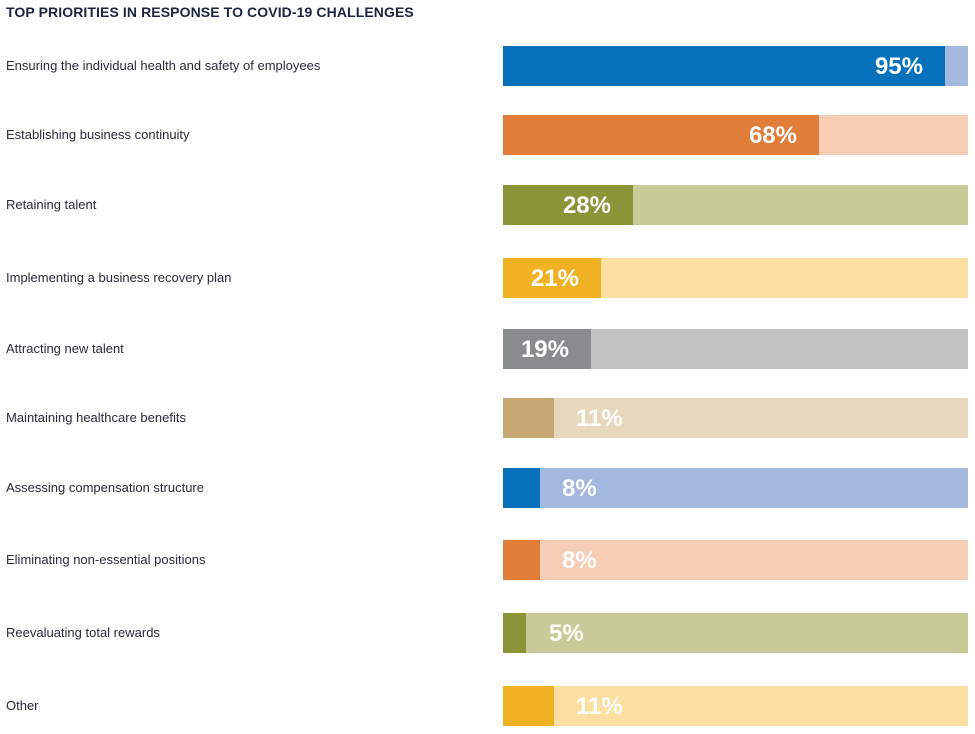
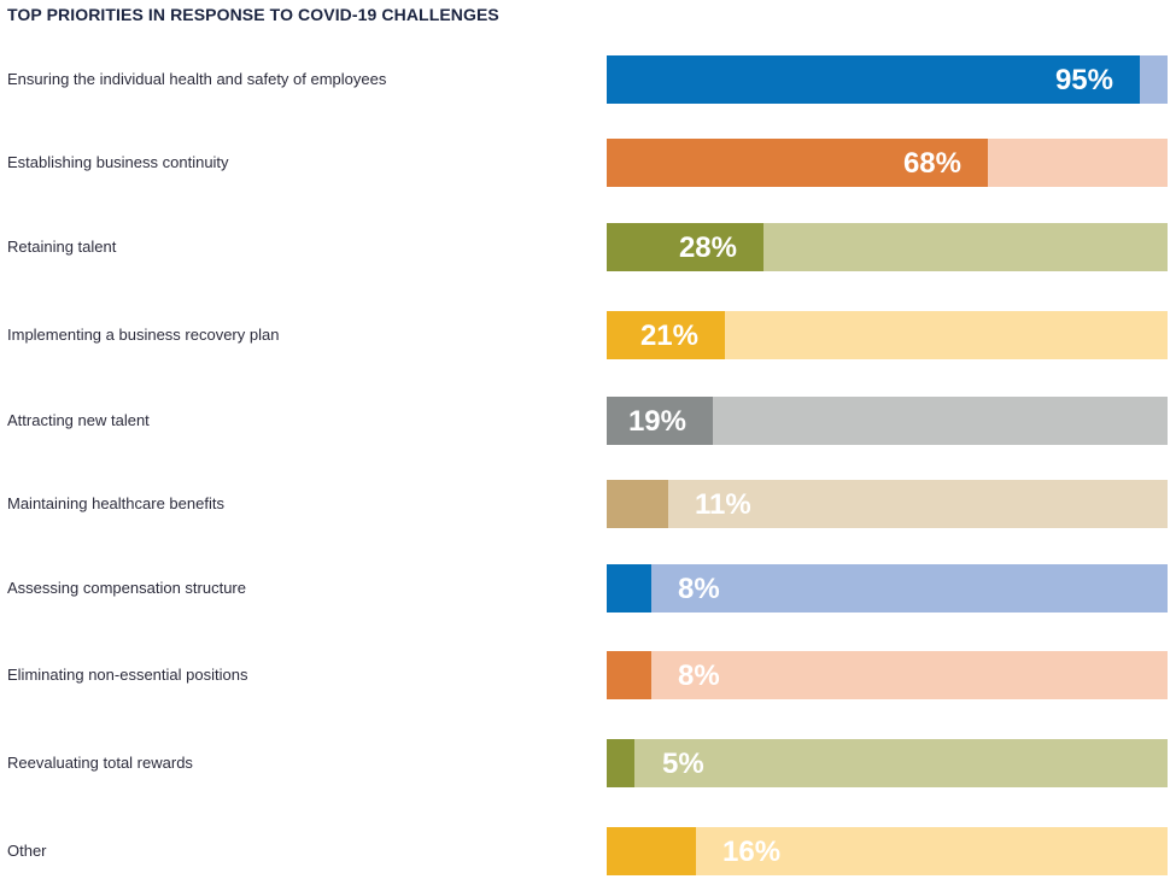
Other: 11% -> 16%
